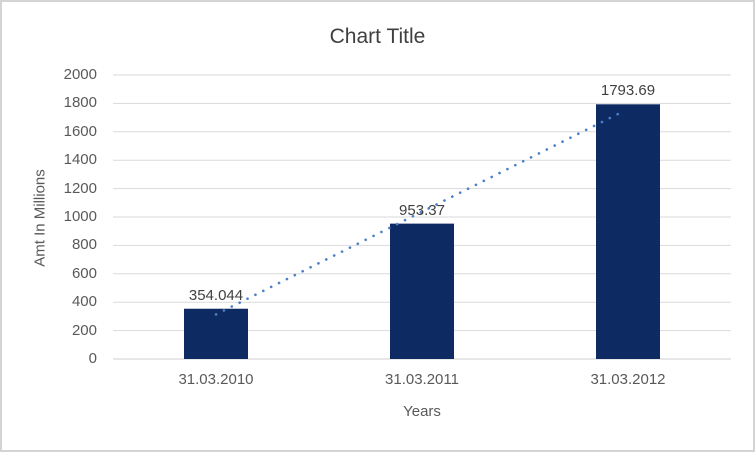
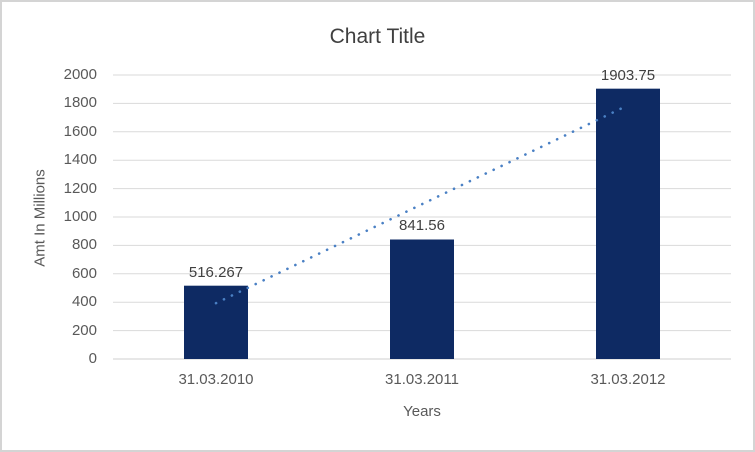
31.03.2010: 354.044 -> 516.267
31.03.2011: 953.37 -> 841.56
31.03.2012: 1793.69 -> 1903.75
